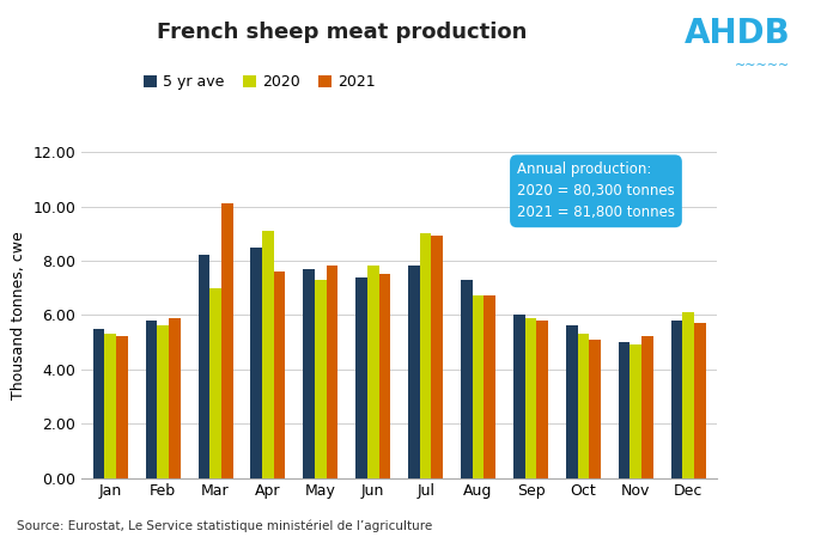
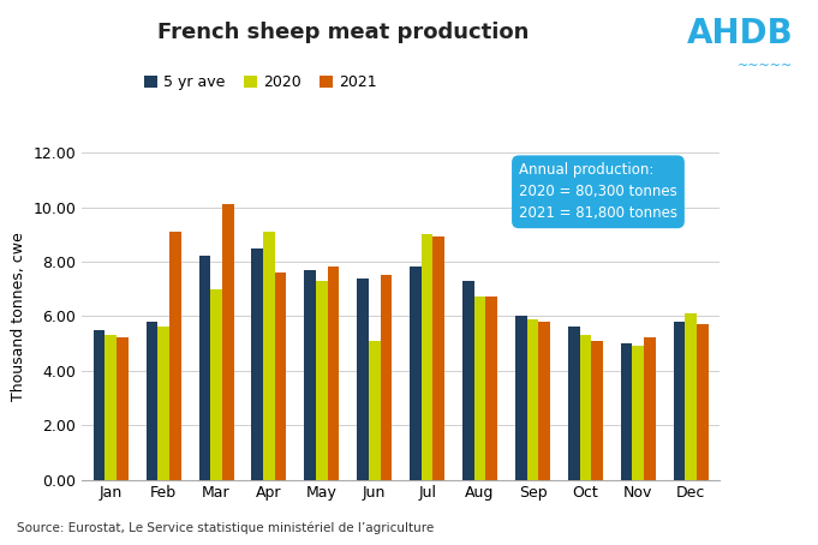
2021/Feb: 5.9 -> 9.1
2020/Jun: 7.8 -> 5.1
